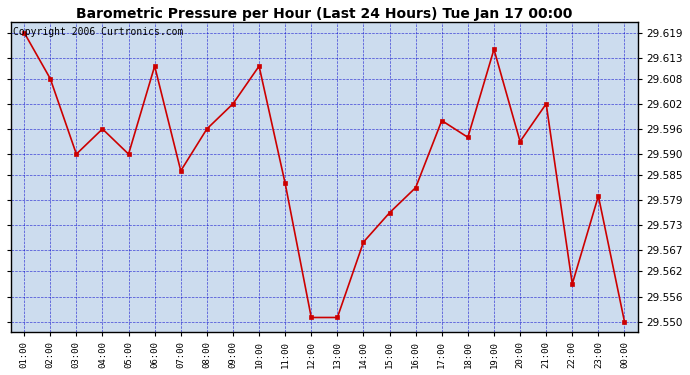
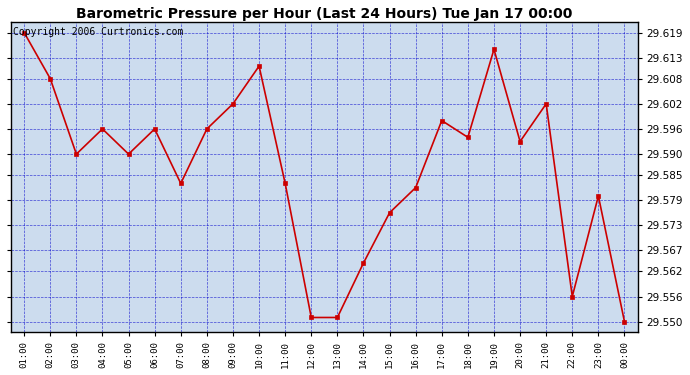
06:00: 29.611 -> 29.596
07:00: 29.586 -> 29.583
14:00: 29.569 -> 29.564
22:00: 29.559 -> 29.556
